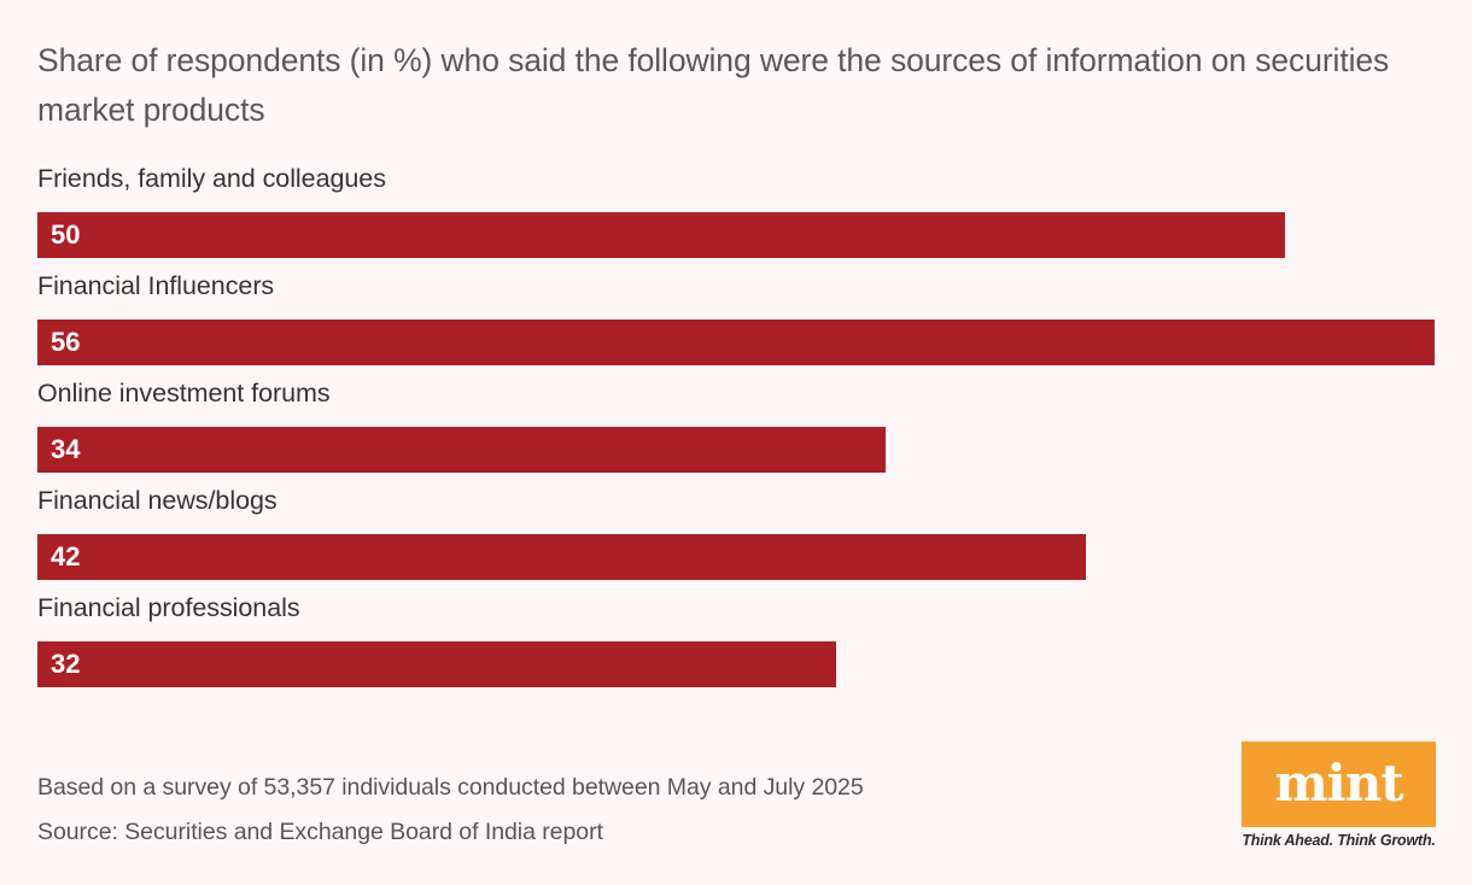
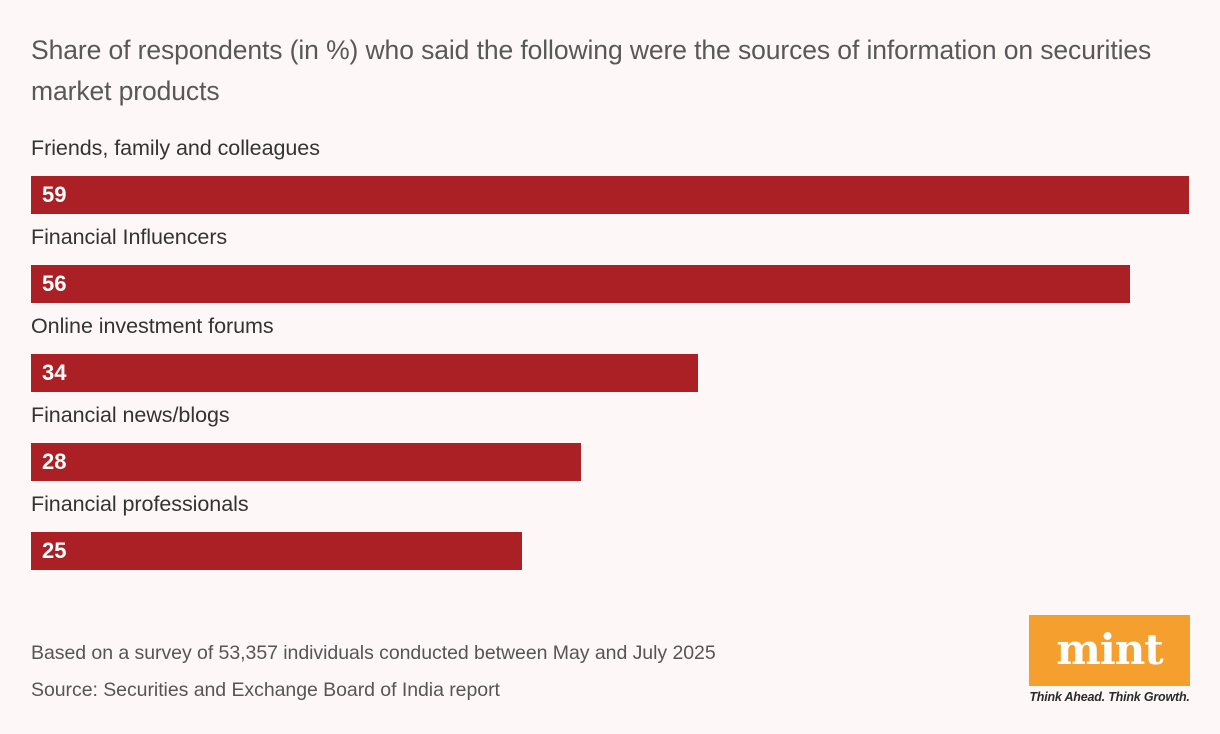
Friends, family and colleagues: 50 -> 59
Financial news/blogs: 42 -> 28
Financial professionals: 32 -> 25
